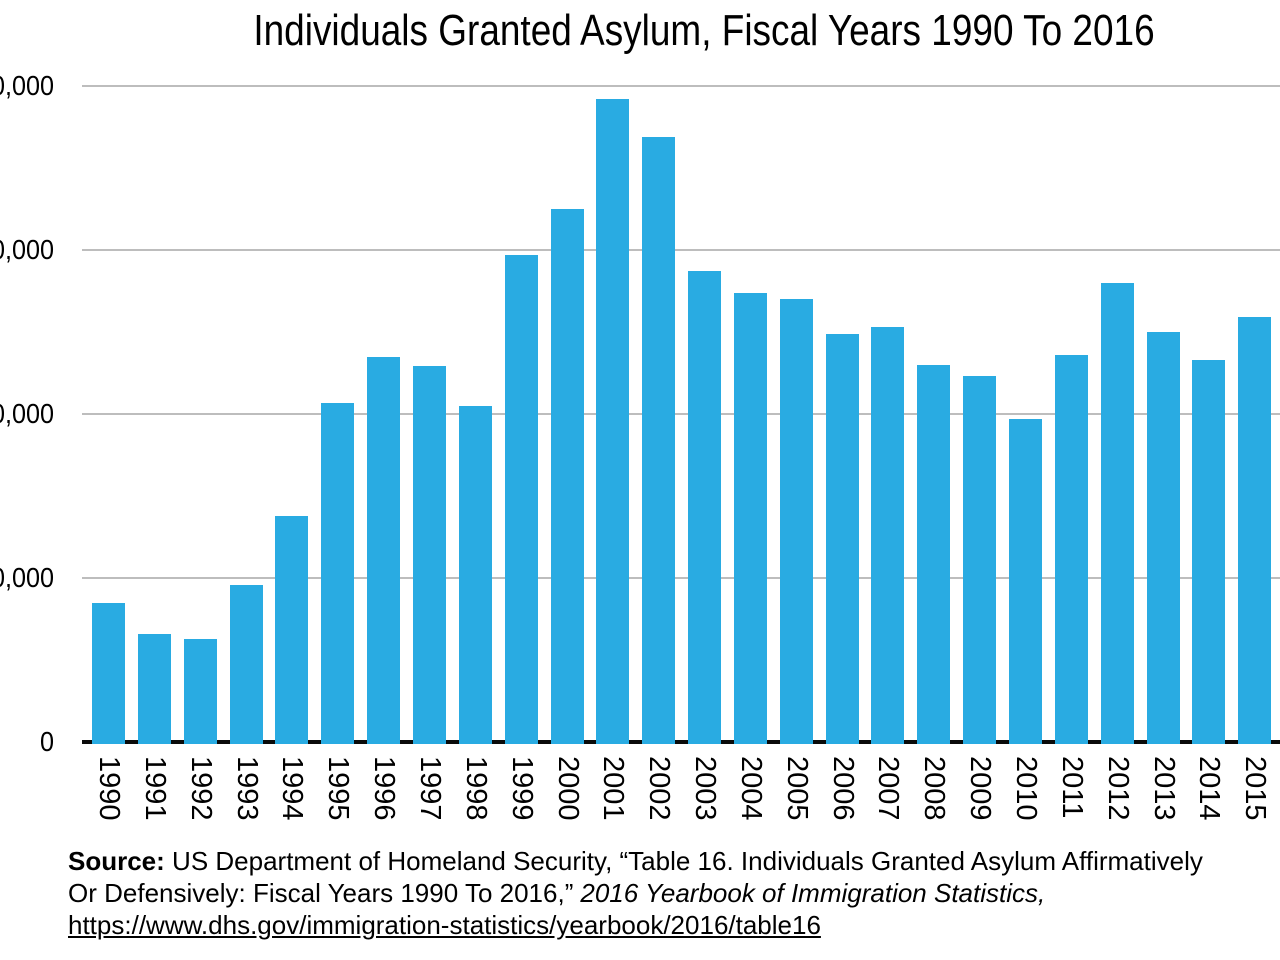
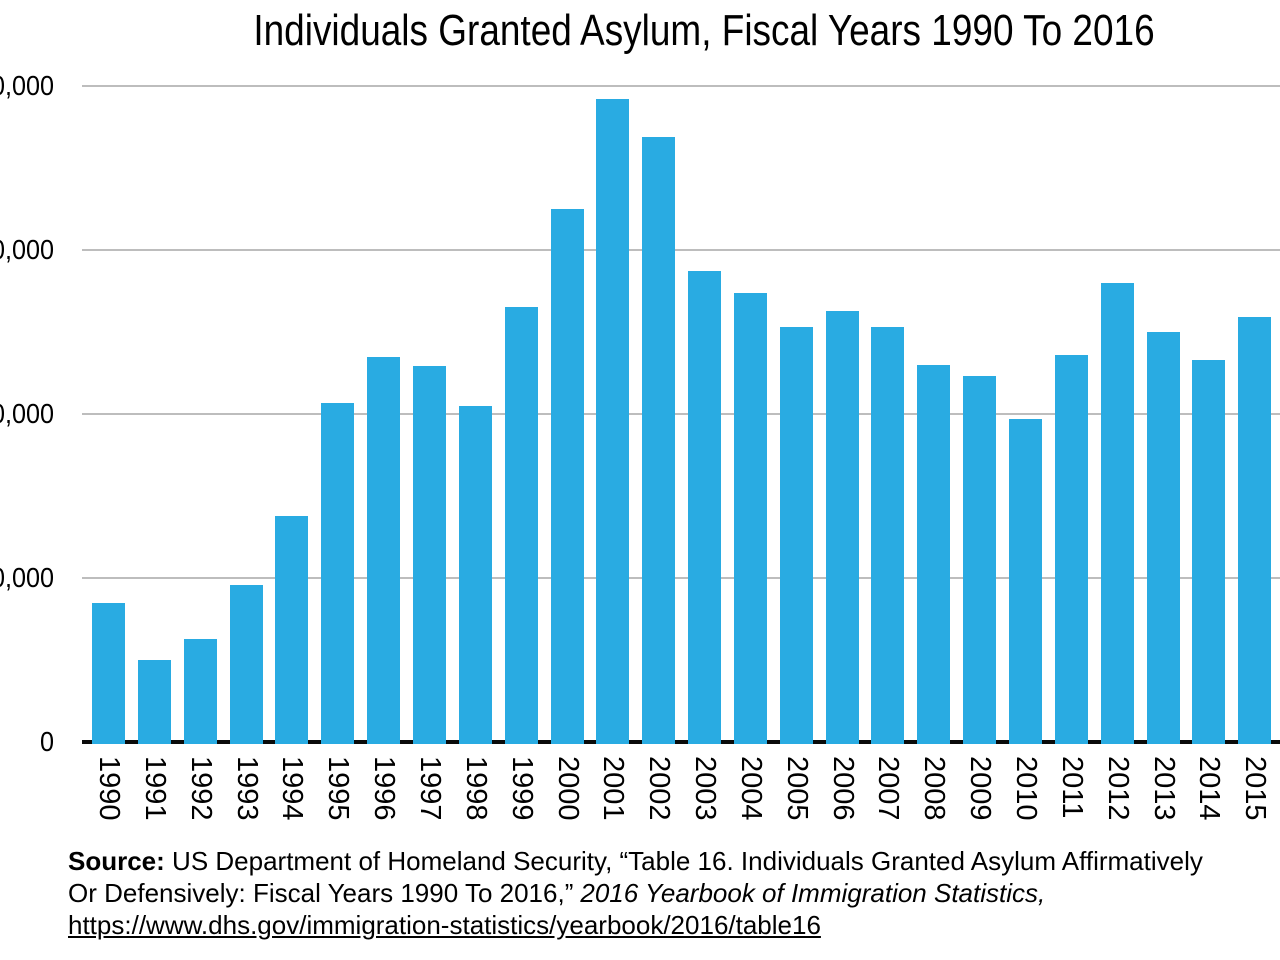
1991: 6600 -> 5000
1999: 29700 -> 26500
2005: 27000 -> 25300
2006: 24900 -> 26300
